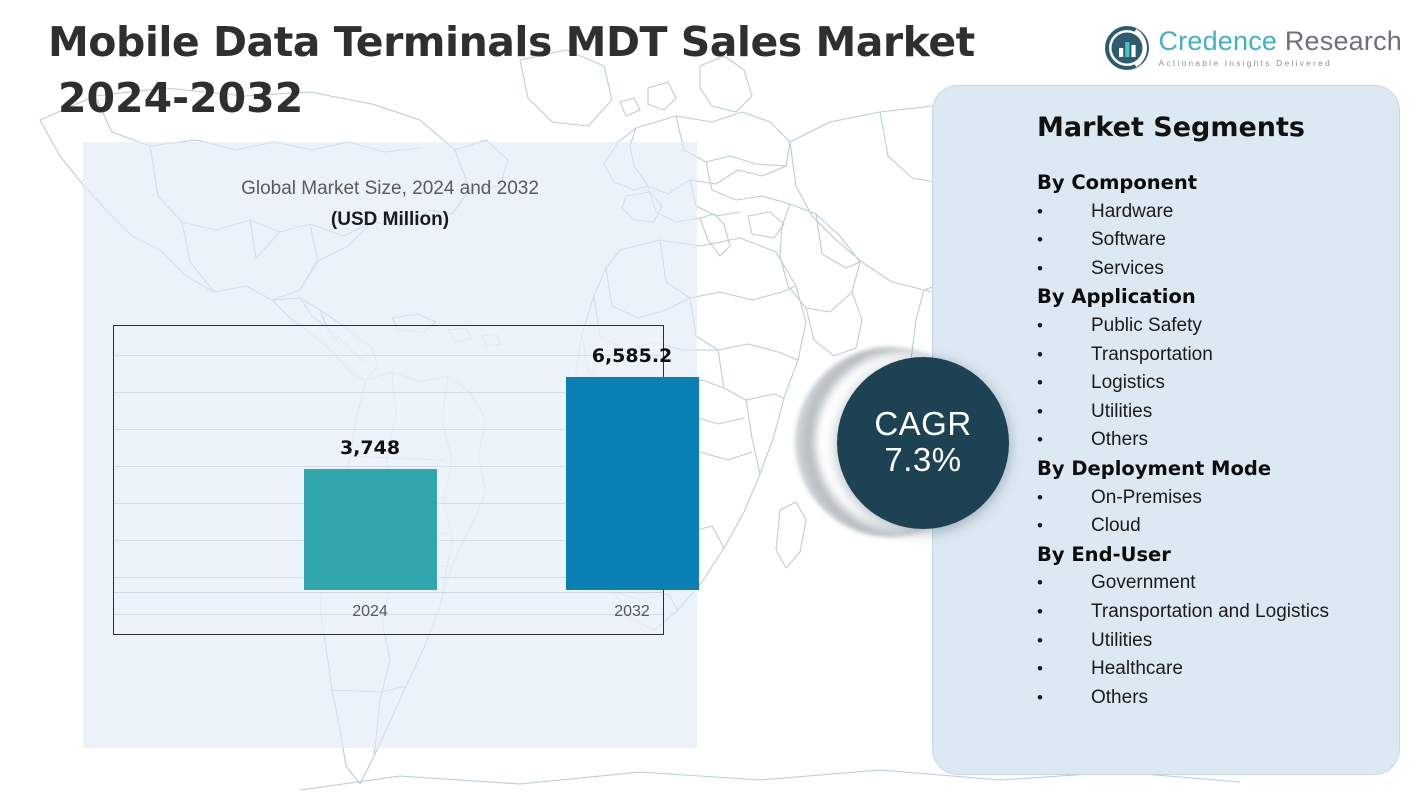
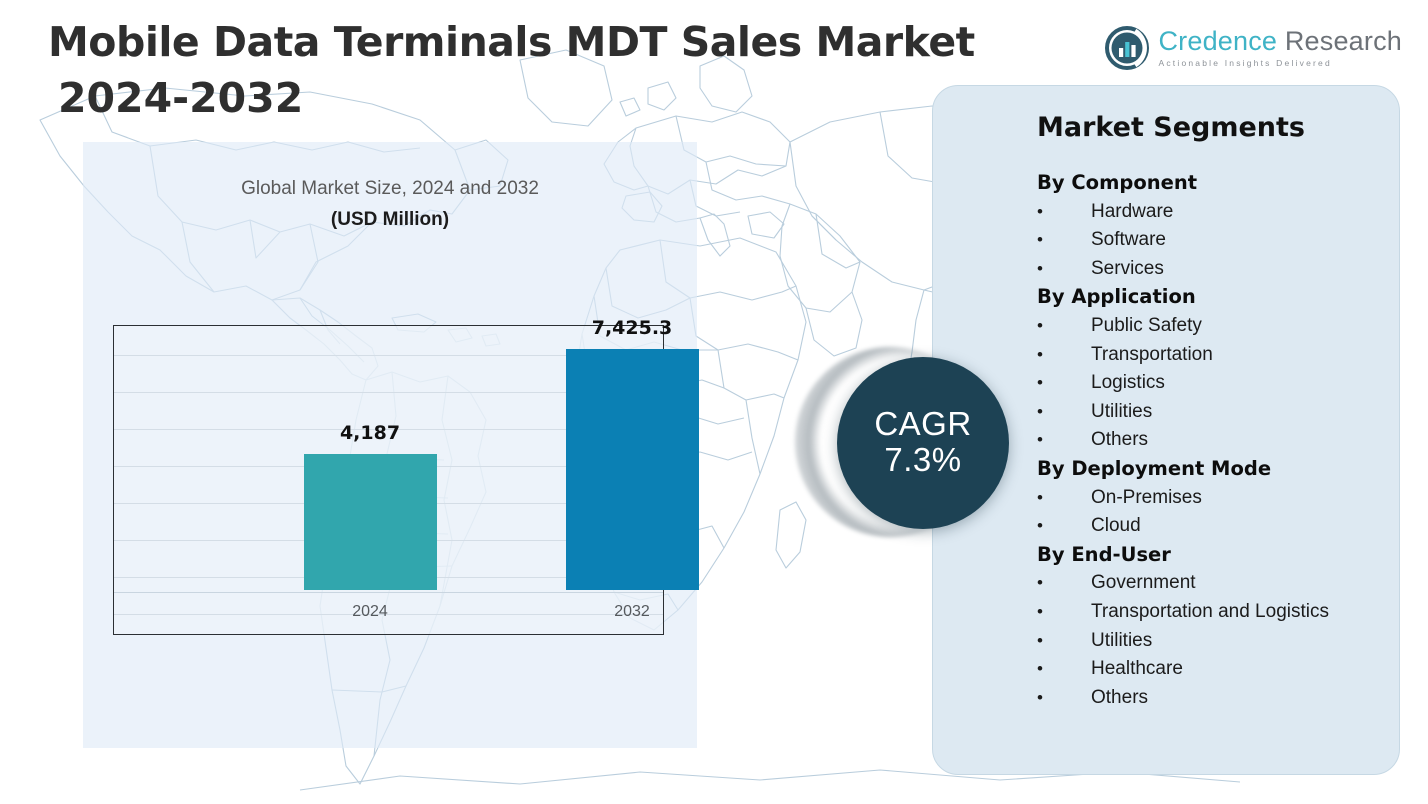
2024: 3,748 -> 4,187
2032: 6,585.2 -> 7,425.3
